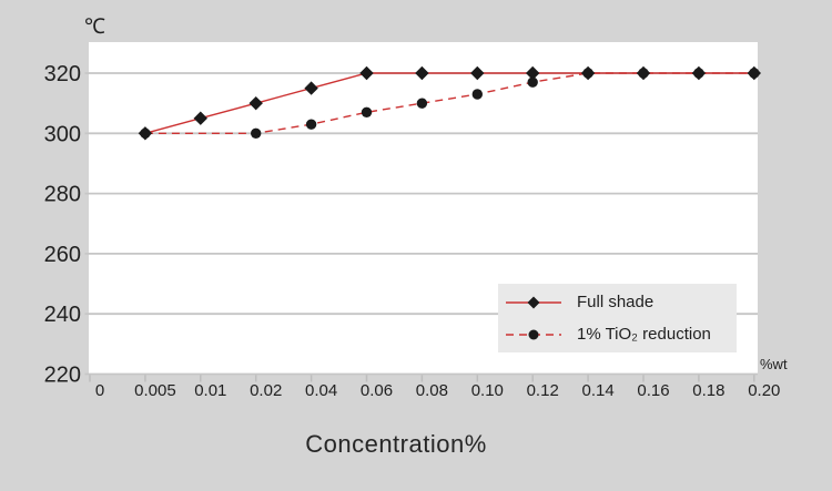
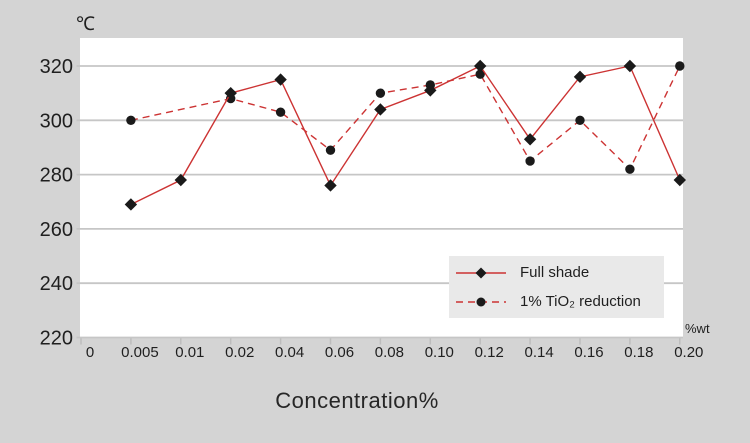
Full shade/0.005: 300 -> 269
Full shade/0.01: 305 -> 278
1% TiO₂ reduction/0.02: 300 -> 308
Full shade/0.06: 320 -> 276
1% TiO₂ reduction/0.06: 307 -> 289
Full shade/0.08: 320 -> 304
Full shade/0.10: 320 -> 311
Full shade/0.14: 320 -> 293
1% TiO₂ reduction/0.14: 320 -> 285
Full shade/0.16: 320 -> 316
1% TiO₂ reduction/0.16: 320 -> 300
1% TiO₂ reduction/0.18: 320 -> 282
Full shade/0.20: 320 -> 278
